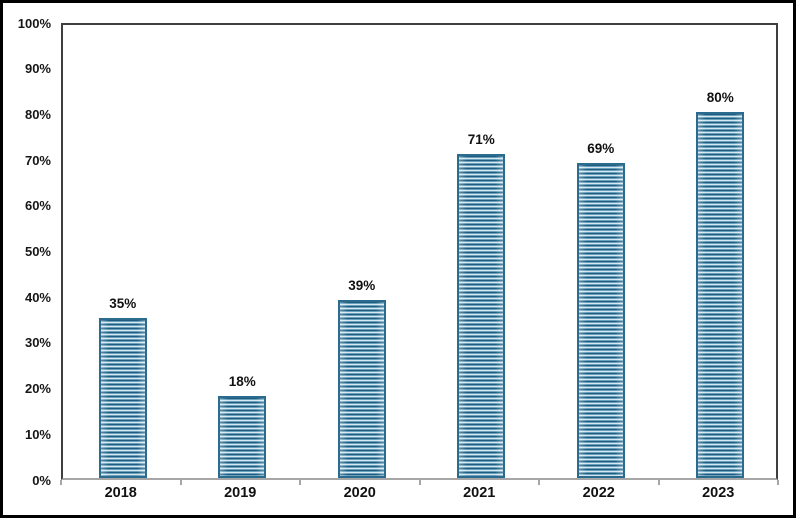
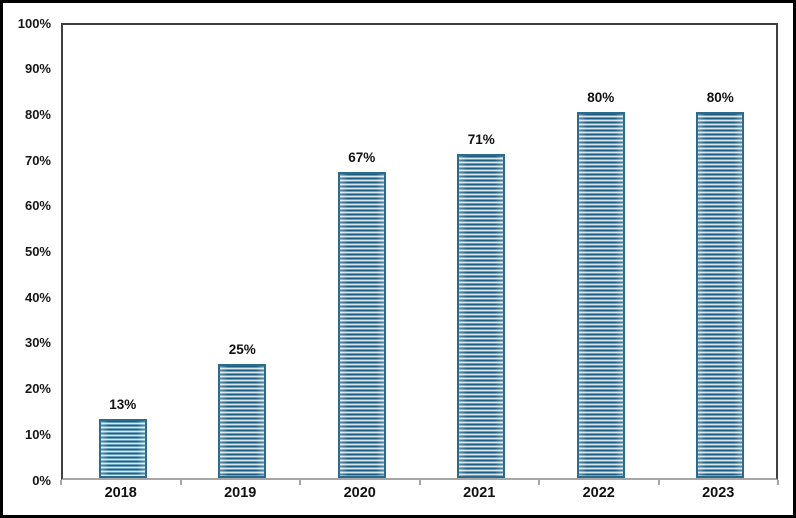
2018: 35% -> 13%
2019: 18% -> 25%
2020: 39% -> 67%
2022: 69% -> 80%
